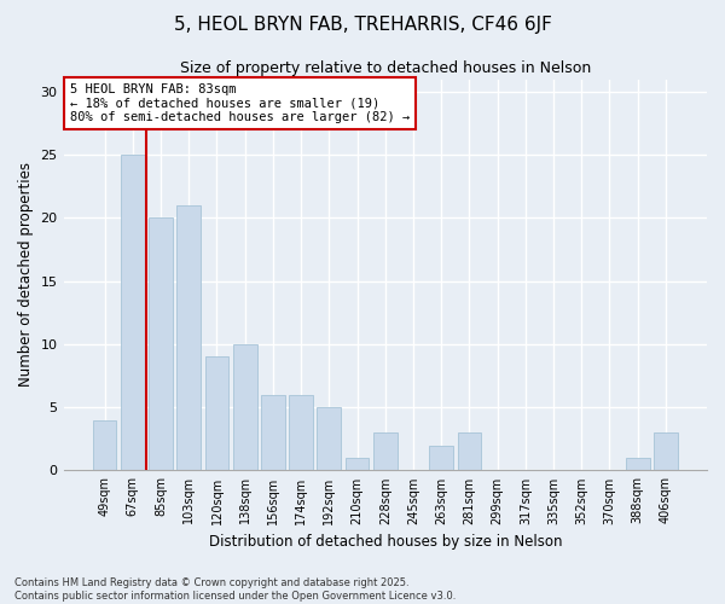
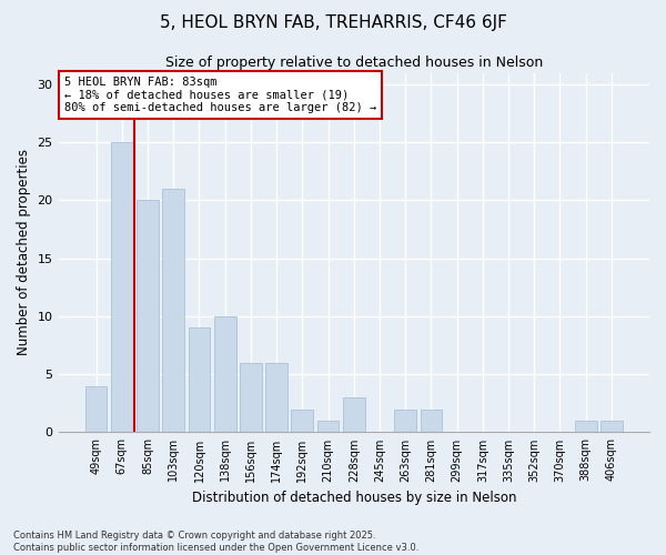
192sqm: 5 -> 2
281sqm: 3 -> 2
406sqm: 3 -> 1
